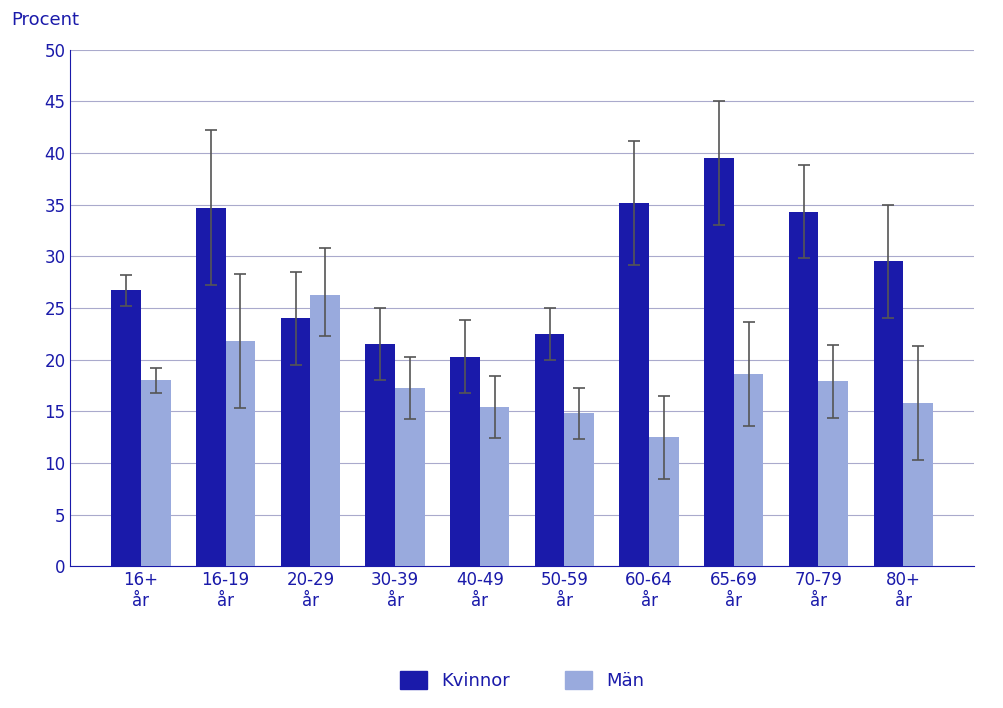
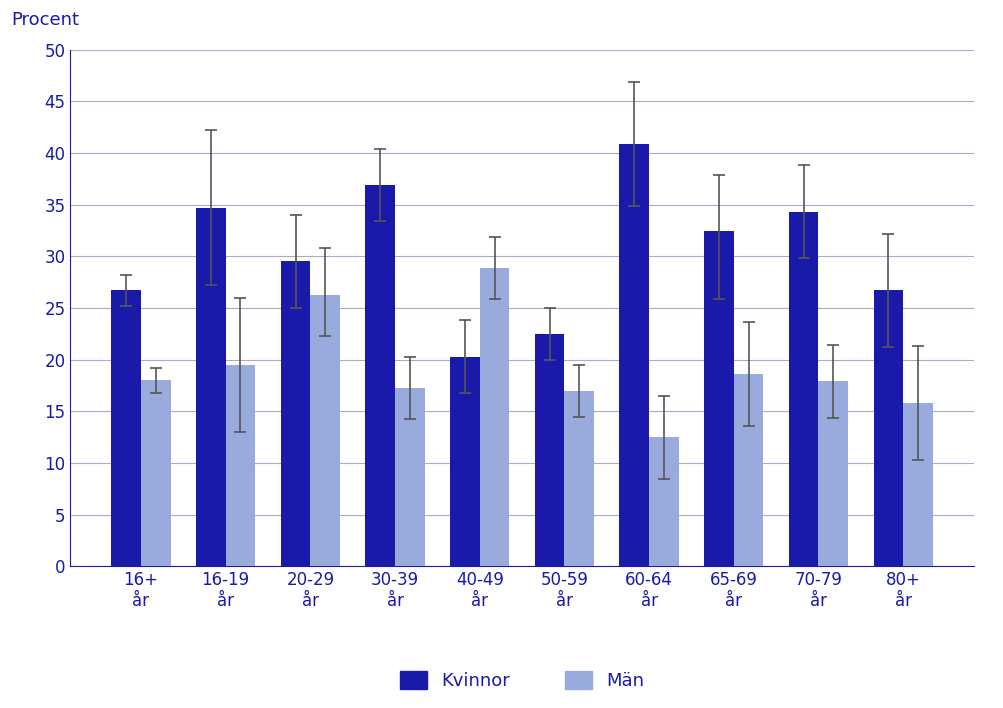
Män/16-19 år: 21.8 -> 19.5
Kvinnor/20-29 år: 24.0 -> 29.5
Kvinnor/30-39 år: 21.5 -> 36.9
Män/40-49 år: 15.4 -> 28.9
Män/50-59 år: 14.8 -> 17.0
Kvinnor/60-64 år: 35.2 -> 40.9
Kvinnor/65-69 år: 39.5 -> 32.4
Kvinnor/80+ år: 29.5 -> 26.7
